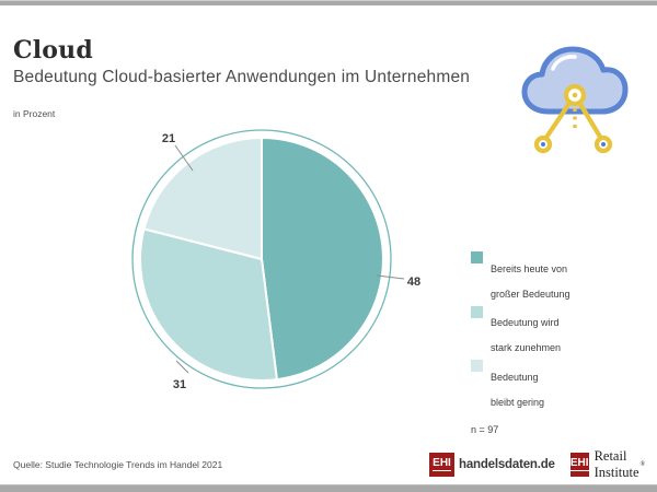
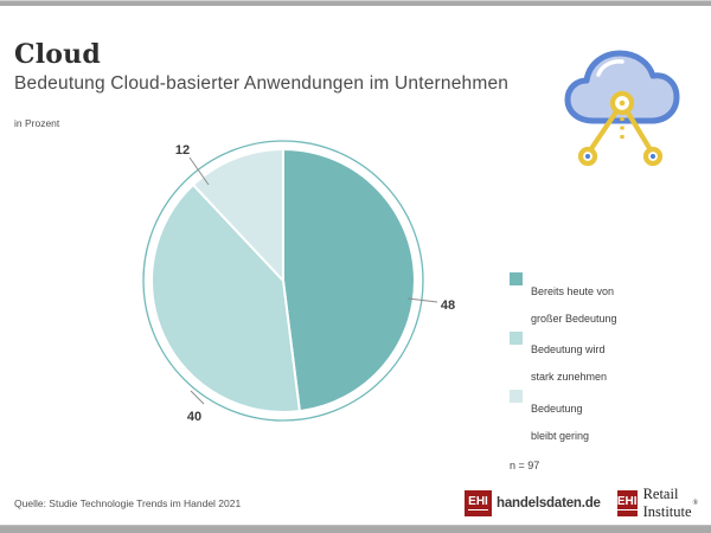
Bedeutung wird stark zunehmen: 31 -> 40
Bedeutung bleibt gering: 21 -> 12
